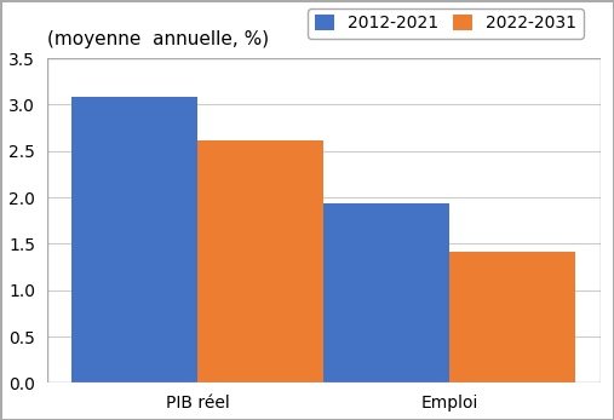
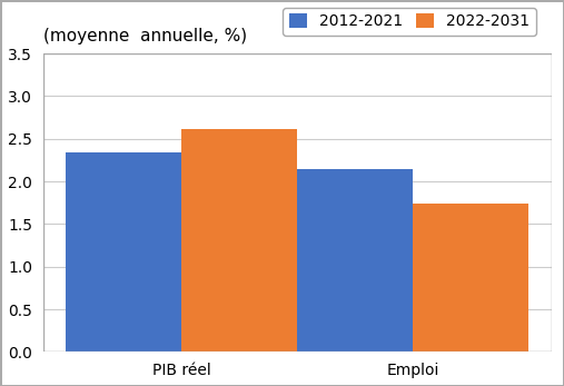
2012-2021/PIB réel: 3.08 -> 2.34
2012-2021/Emploi: 1.93 -> 2.14
2022-2031/Emploi: 1.41 -> 1.74
